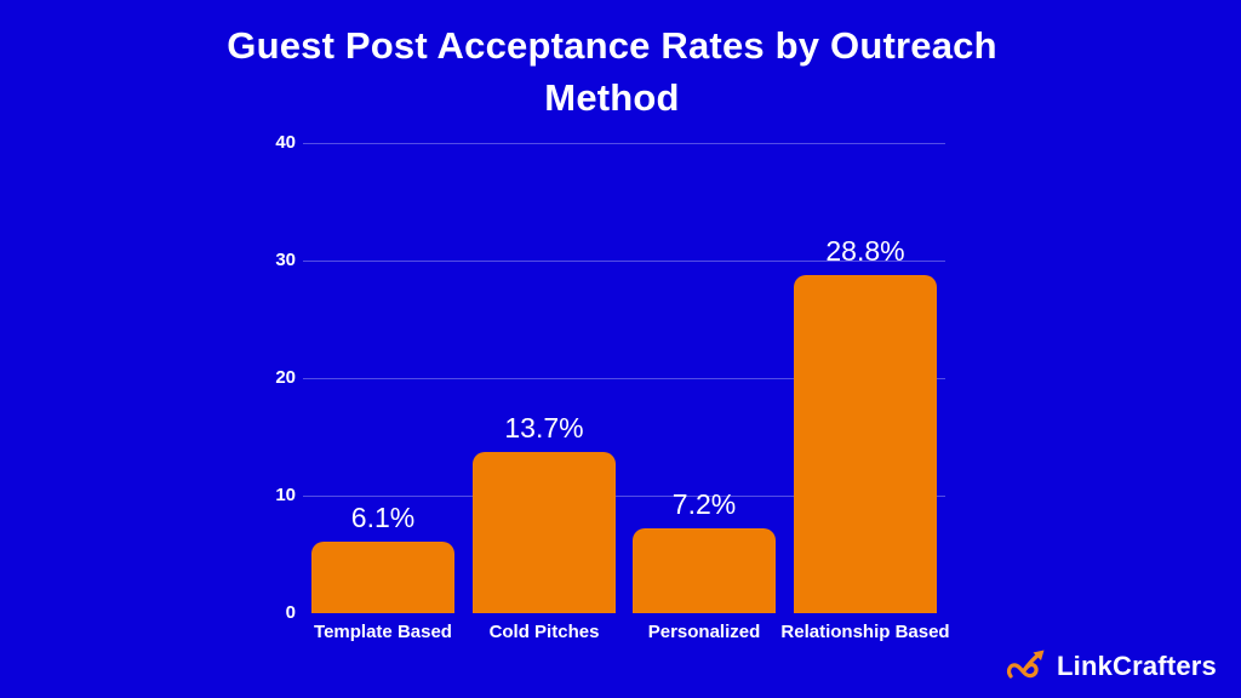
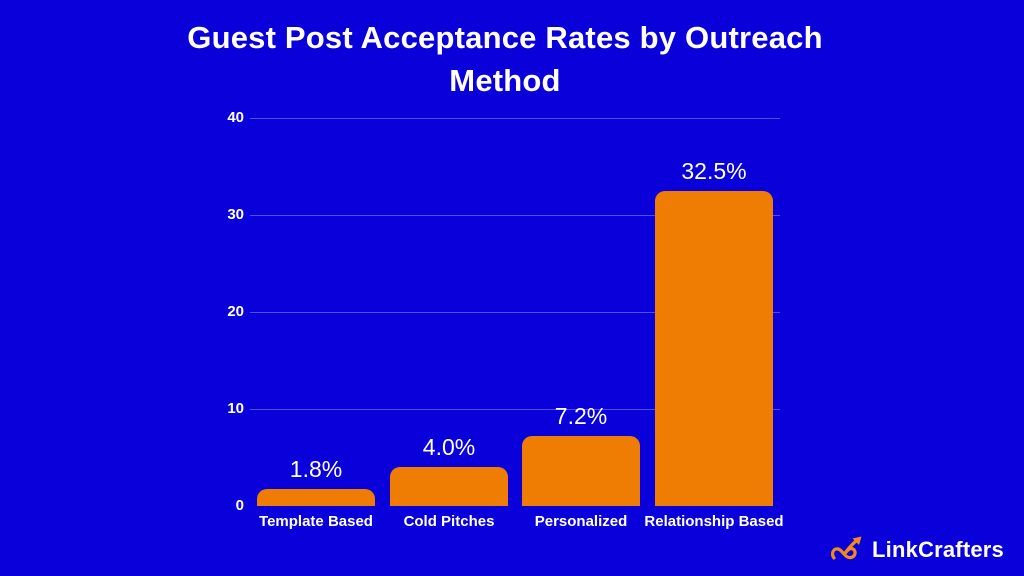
Template Based: 6.1% -> 1.8%
Cold Pitches: 13.7% -> 4.0%
Relationship Based: 28.8% -> 32.5%
